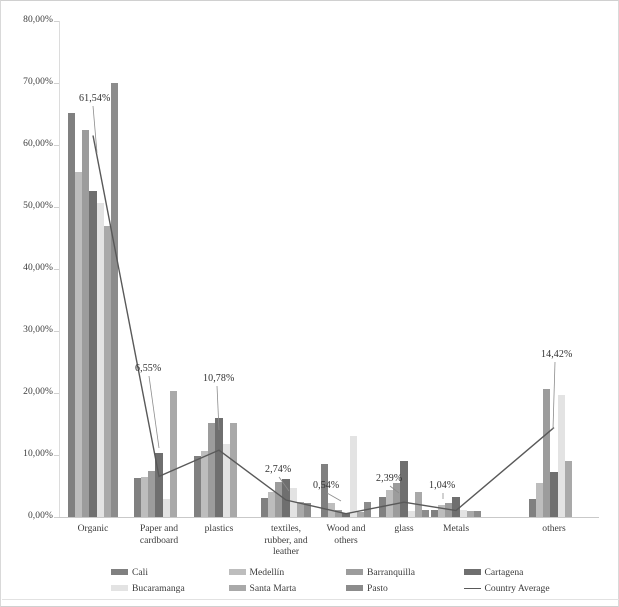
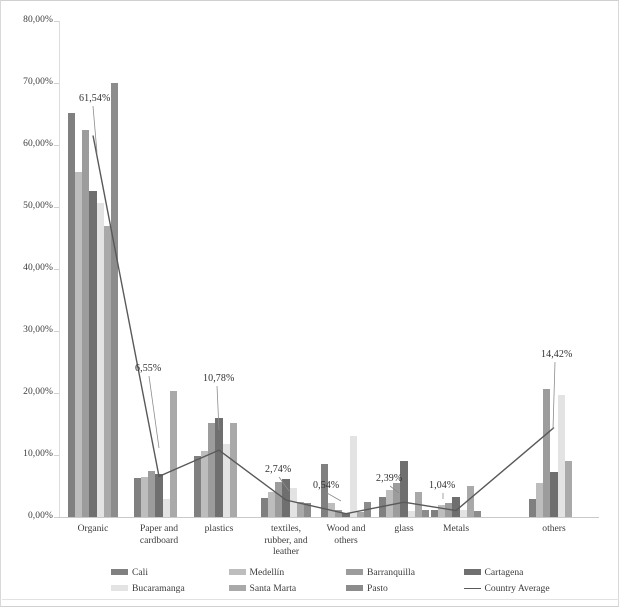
Cartagena/Paper and cardboard: 10% -> 7%
Santa Marta/Metals: 1% -> 5%
